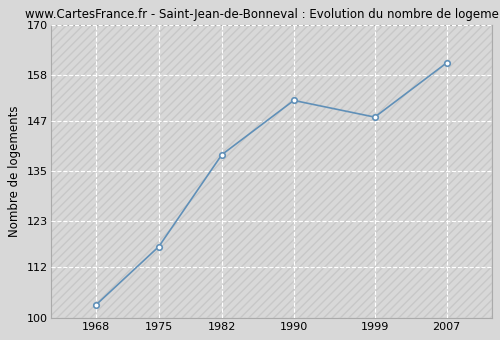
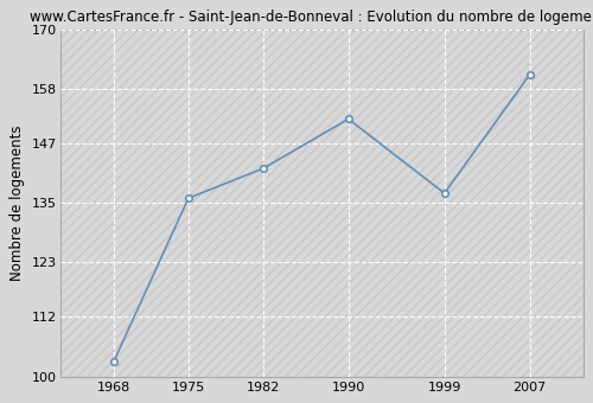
1975: 117 -> 136
1982: 139 -> 142
1999: 148 -> 137
